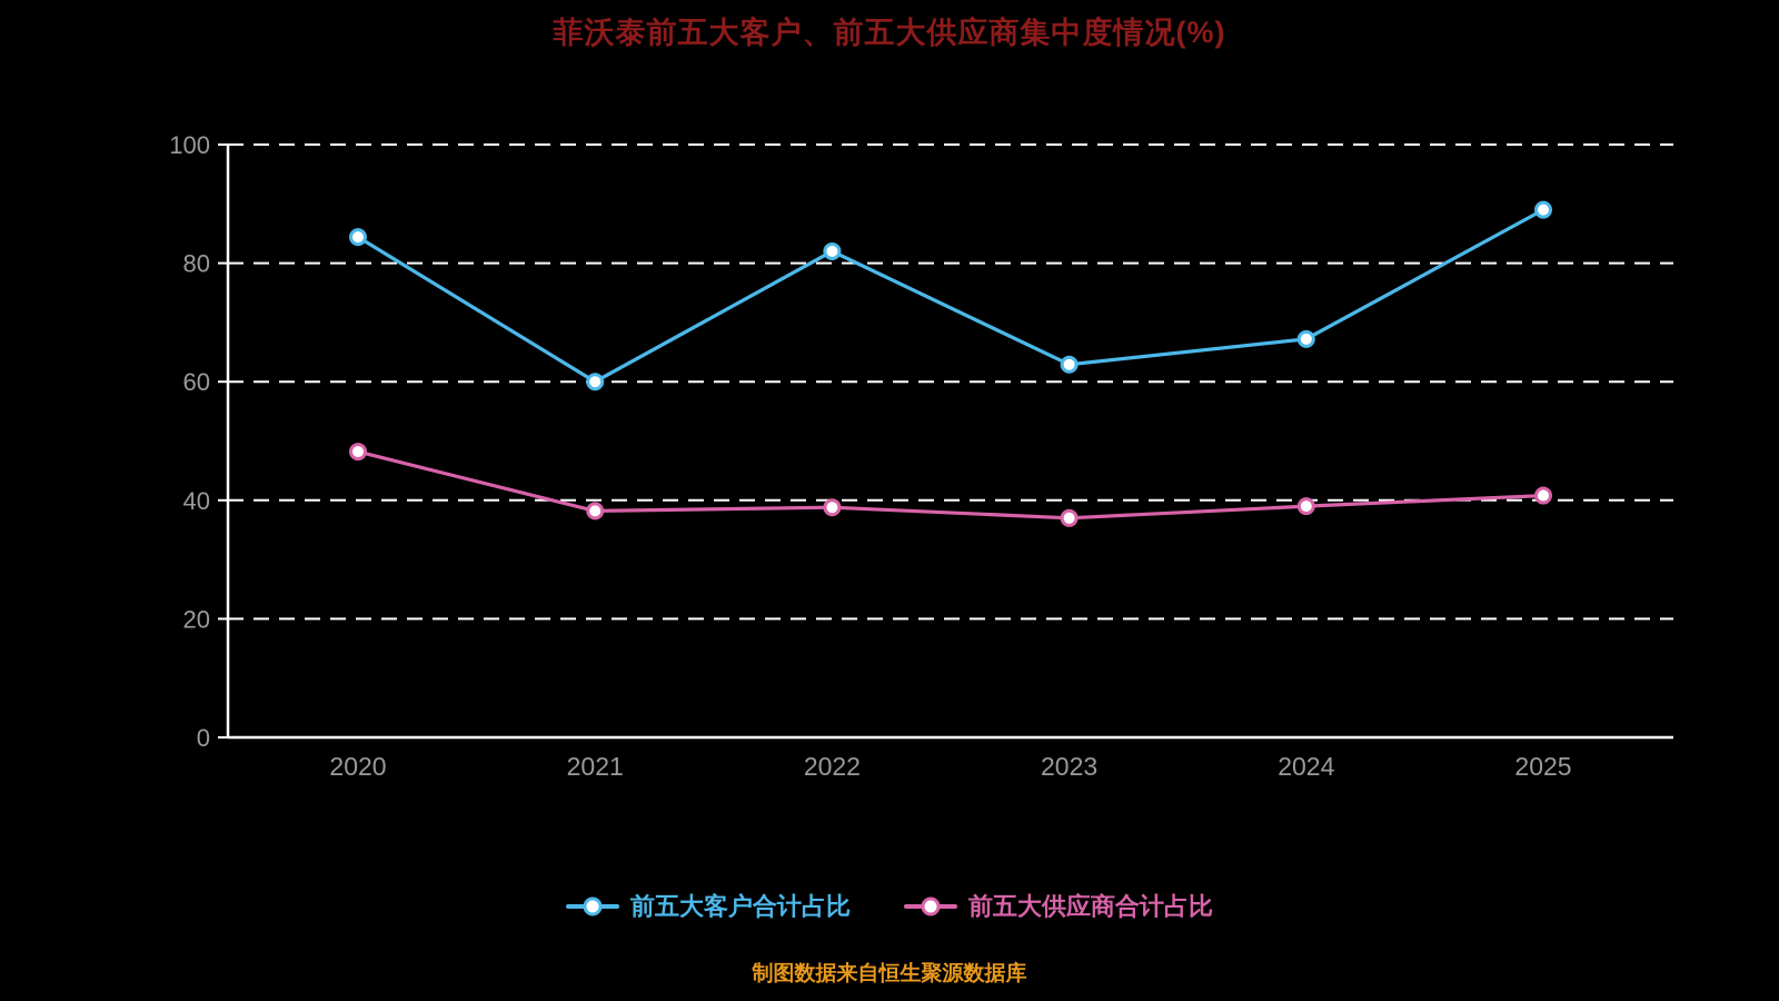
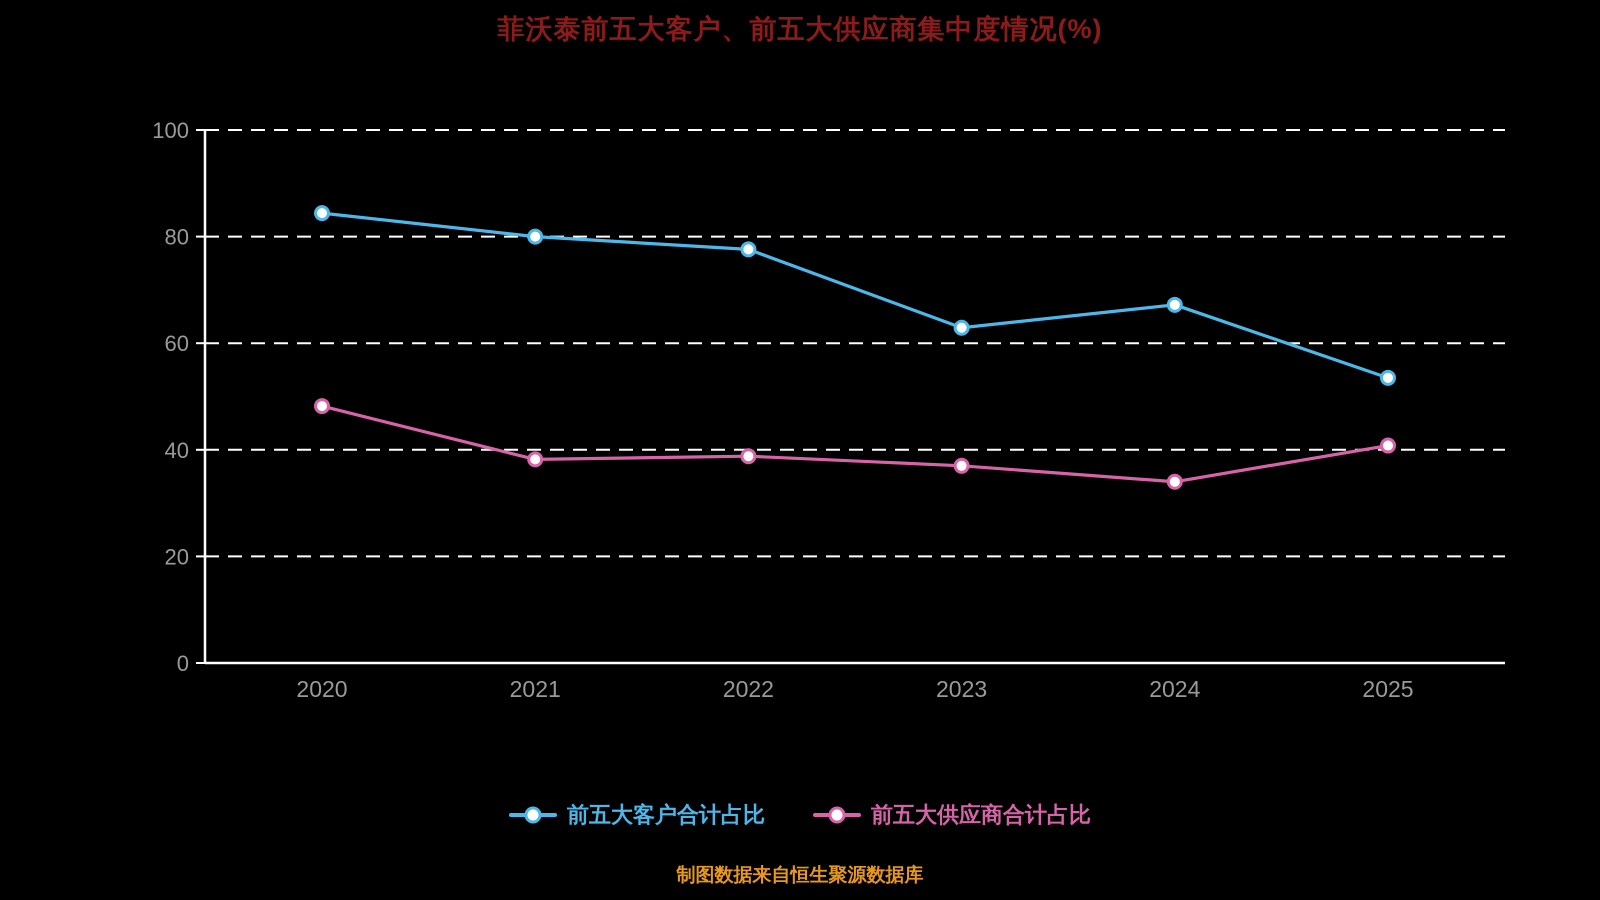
前五大客户合计占比/2021: 60 -> 80
前五大客户合计占比/2022: 82 -> 78
前五大供应商合计占比/2024: 39 -> 34
前五大客户合计占比/2025: 89 -> 54
